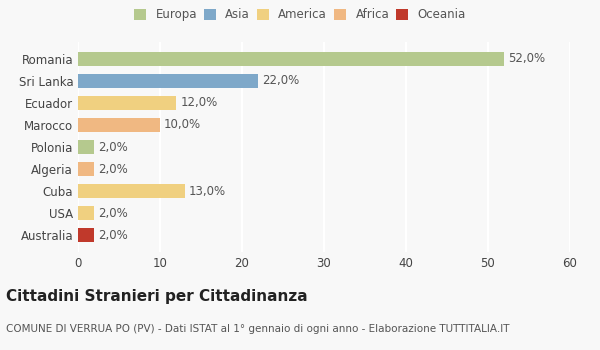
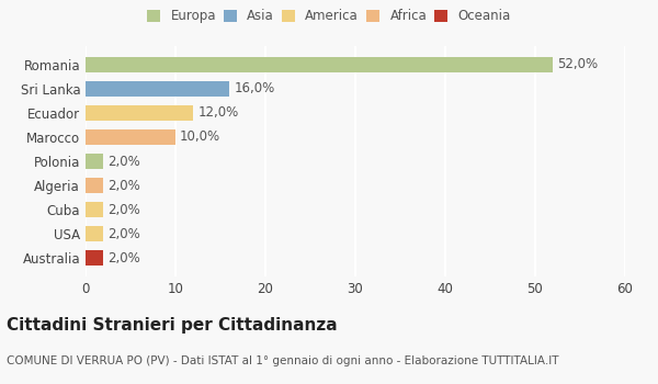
Sri Lanka: 22,0% -> 16,0%
Cuba: 13,0% -> 2,0%
